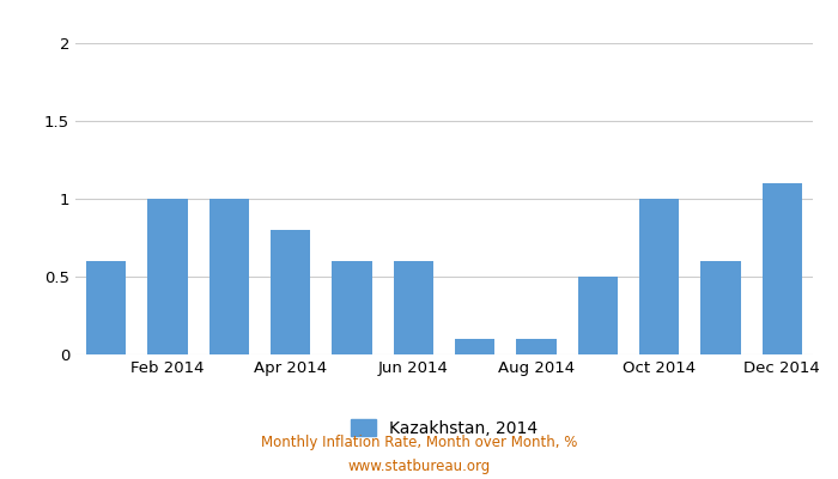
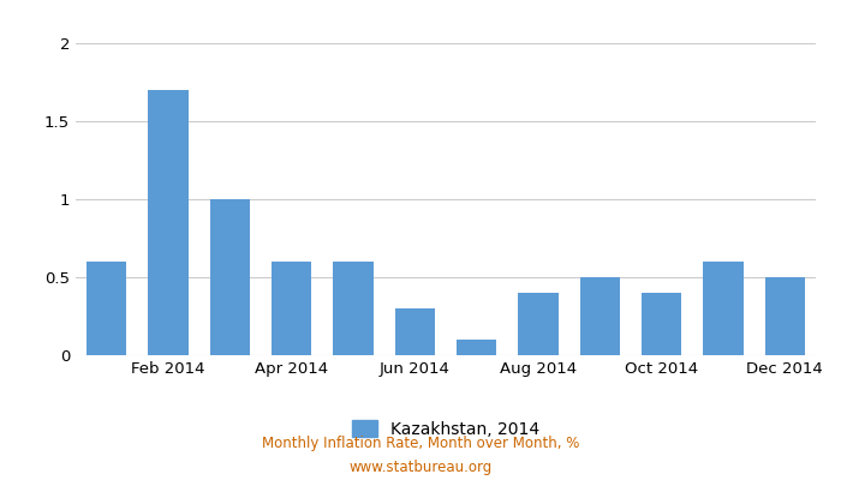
Feb 2014: 1.0 -> 1.7
Apr 2014: 0.8 -> 0.6
Jun 2014: 0.6 -> 0.3
Aug 2014: 0.1 -> 0.4
Oct 2014: 1.0 -> 0.4
Dec 2014: 1.1 -> 0.5
